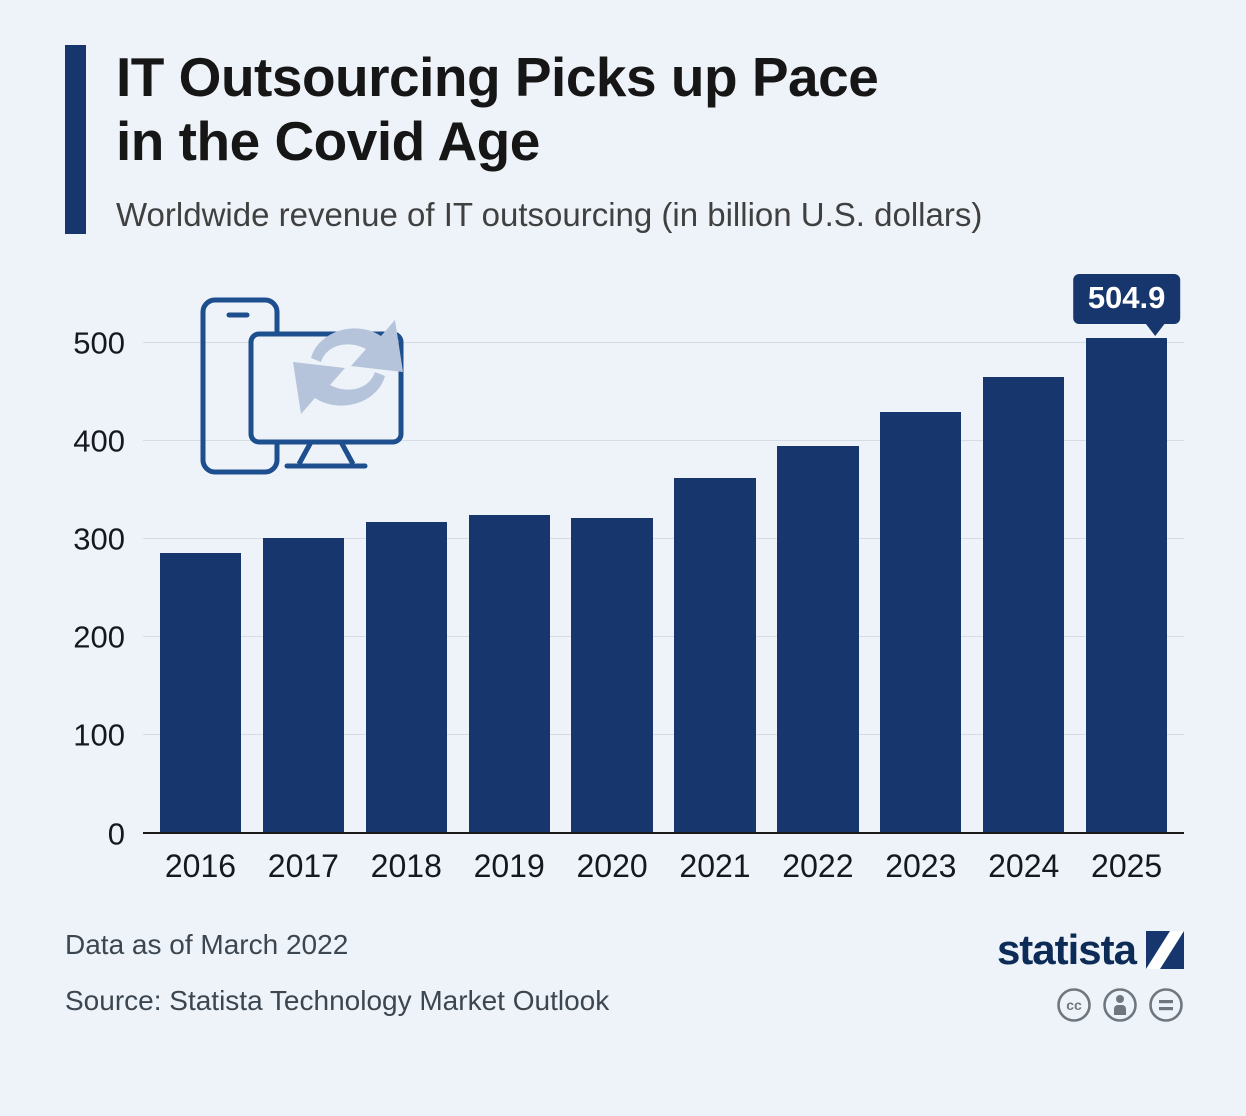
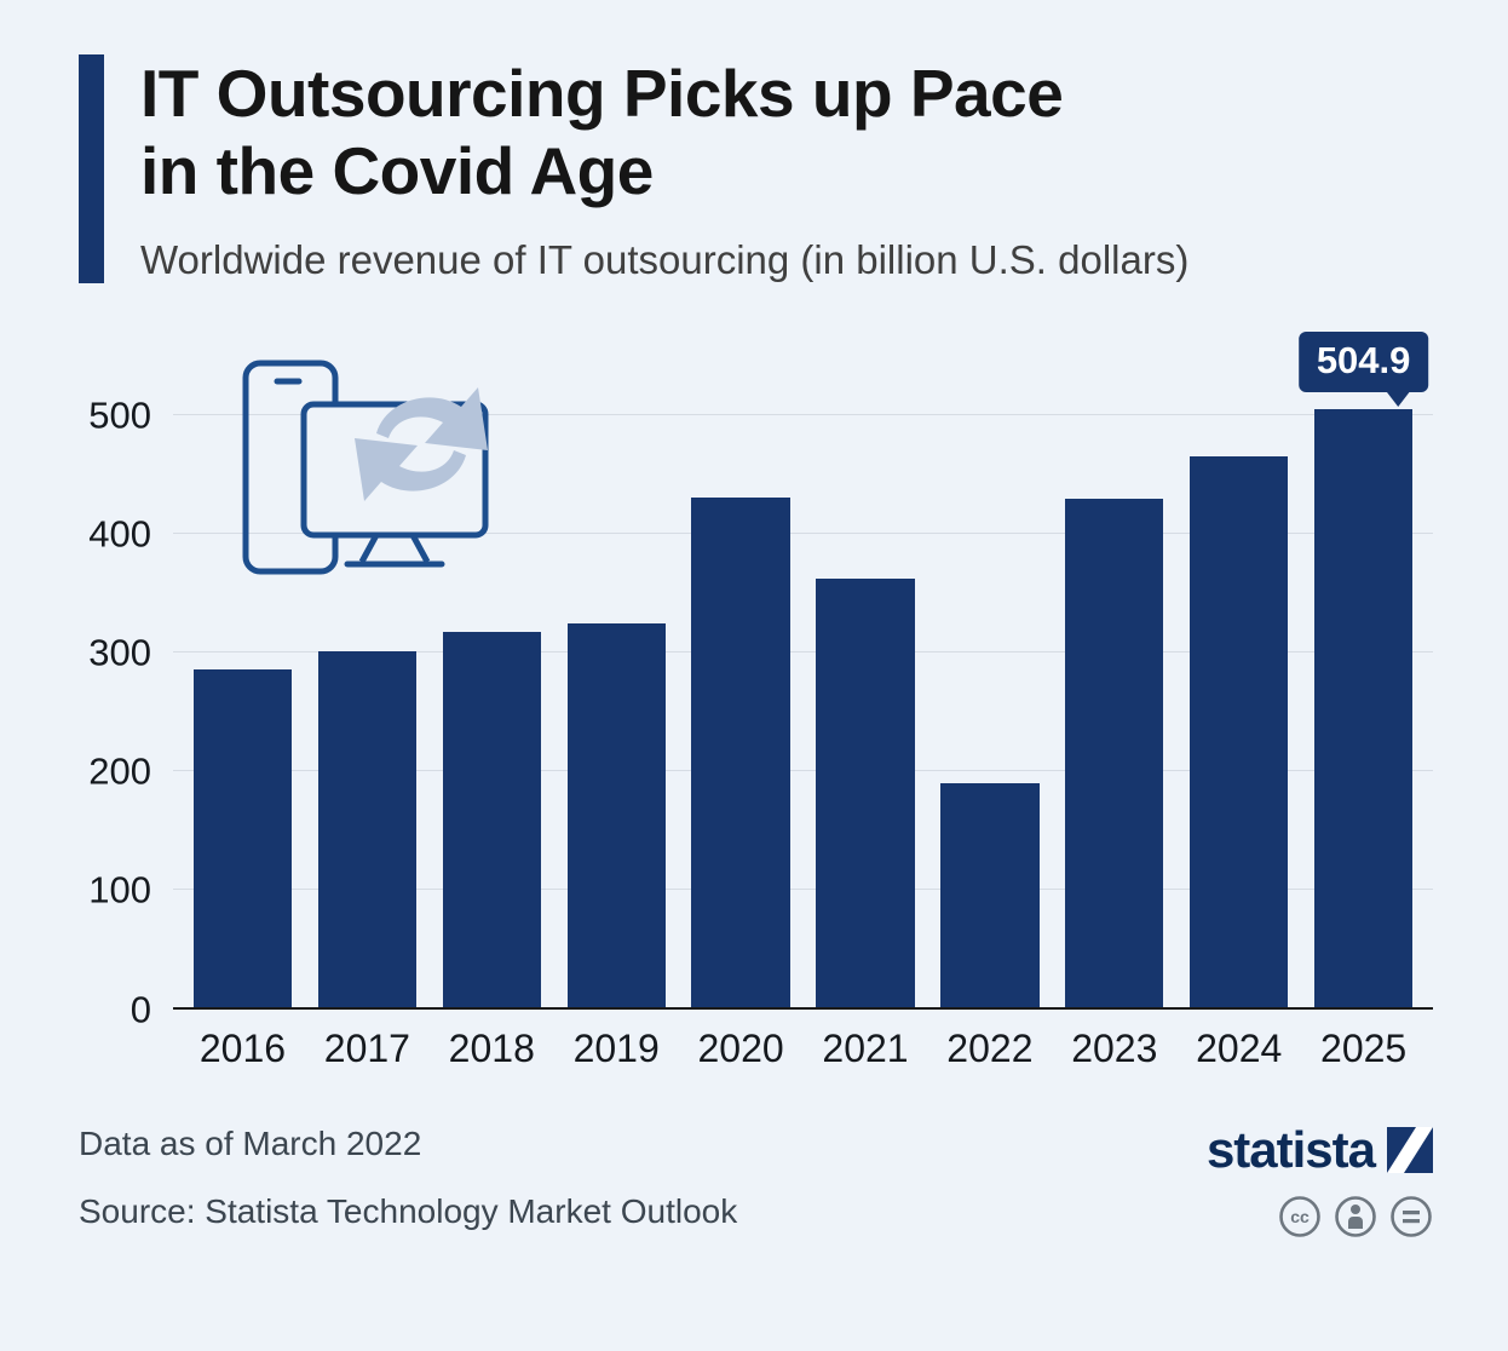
2020: 320 -> 430
2022: 400 -> 190
